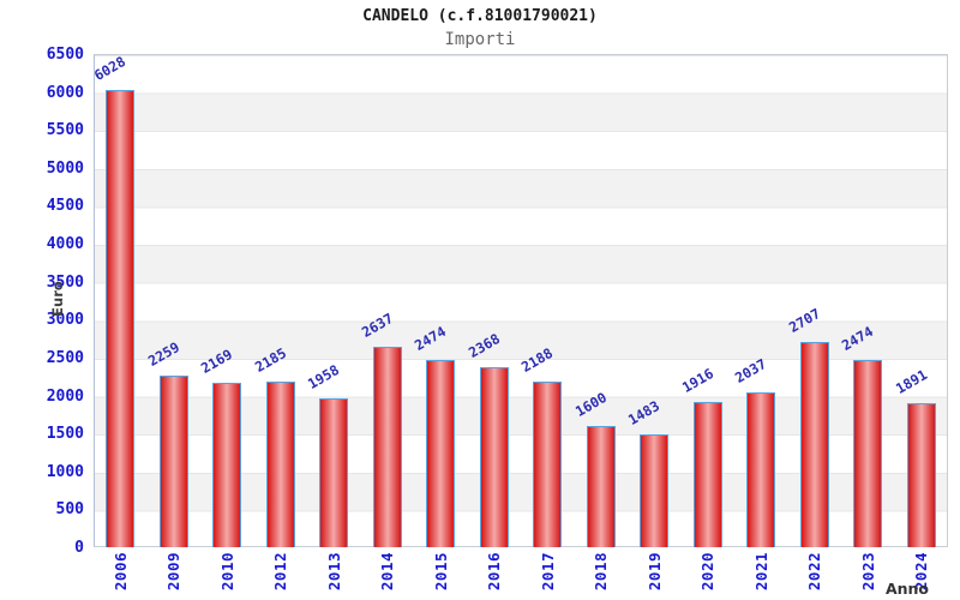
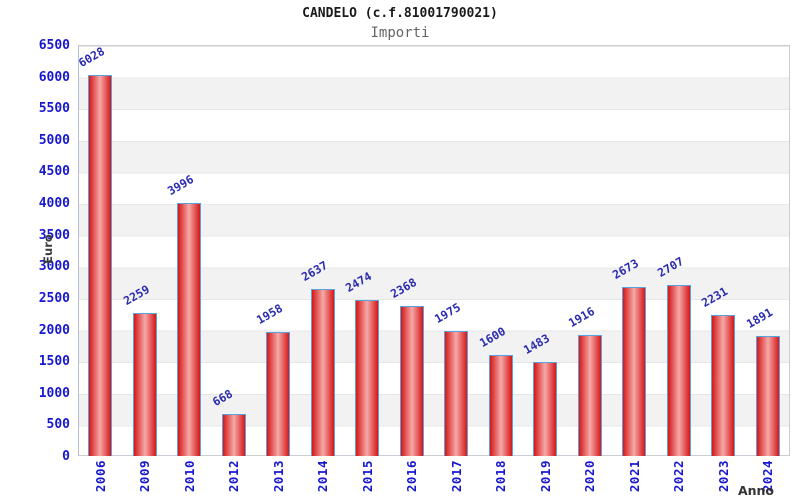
2010: 2169 -> 3996
2012: 2185 -> 668
2017: 2188 -> 1975
2021: 2037 -> 2673
2023: 2474 -> 2231
